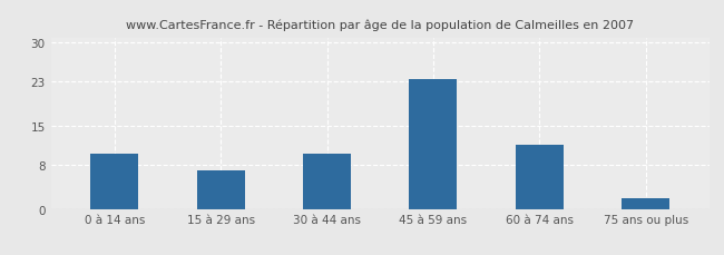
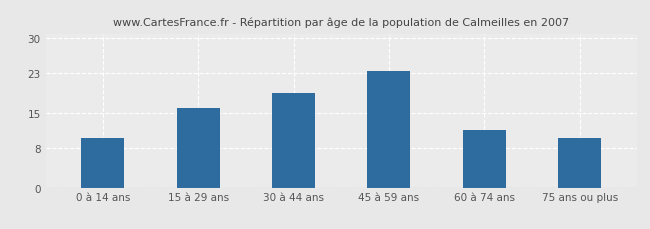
15 à 29 ans: 7.0 -> 16.0
30 à 44 ans: 10.0 -> 19.0
75 ans ou plus: 2.0 -> 10.0
